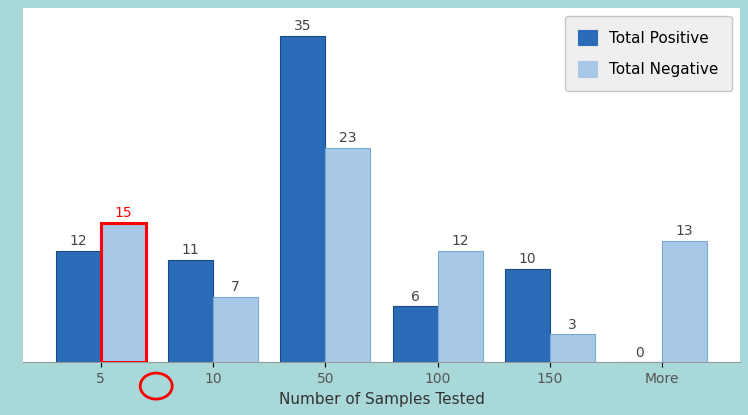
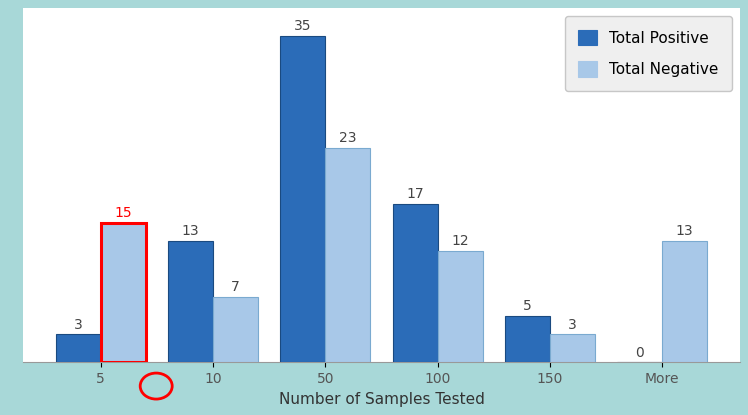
Total Positive/5: 12 -> 3
Total Positive/10: 11 -> 13
Total Positive/100: 6 -> 17
Total Positive/150: 10 -> 5
